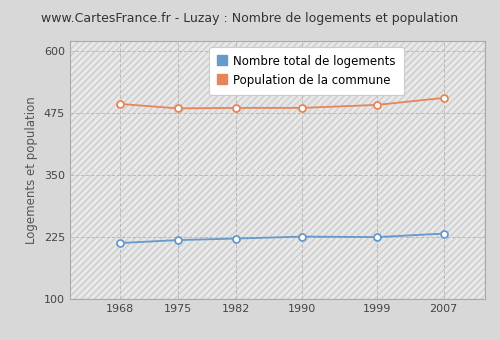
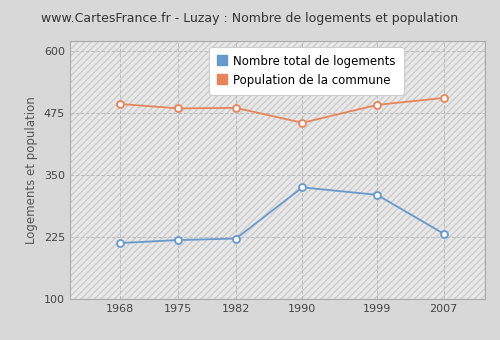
Nombre total de logements/1990: 226 -> 325
Population de la commune/1990: 485 -> 455
Nombre total de logements/1999: 225 -> 310
